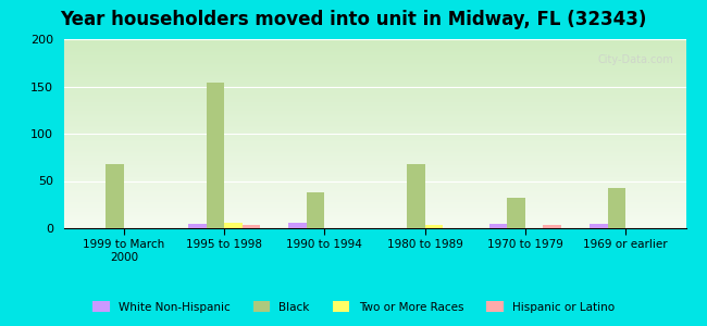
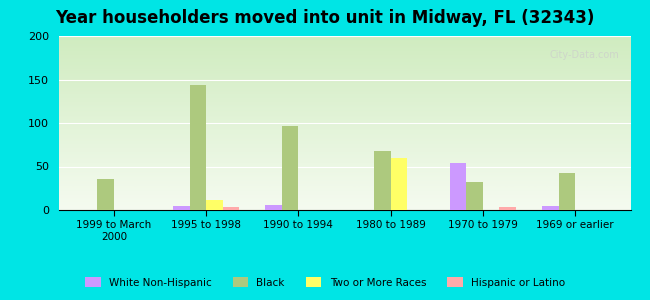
Black/1999 to March 2000: 68 -> 36
Black/1995 to 1998: 154 -> 144
Two or More Races/1995 to 1998: 6 -> 12
Black/1990 to 1994: 38 -> 96
Two or More Races/1980 to 1989: 4 -> 60
White Non-Hispanic/1970 to 1979: 5 -> 54
